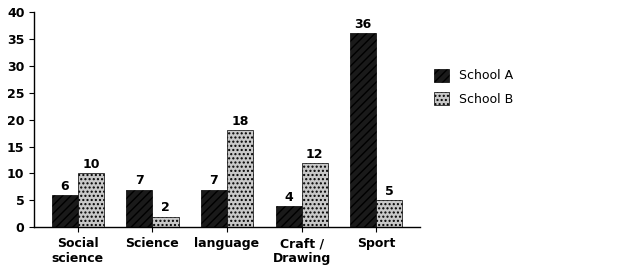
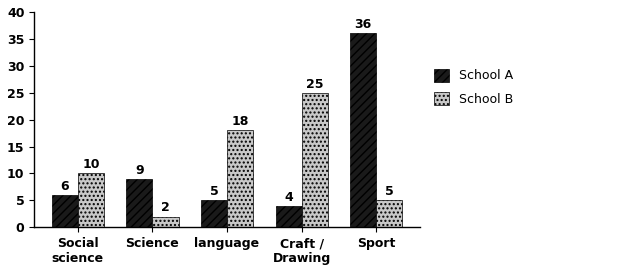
School A/Science: 7 -> 9
School A/language: 7 -> 5
School B/Craft / Drawing: 12 -> 25
